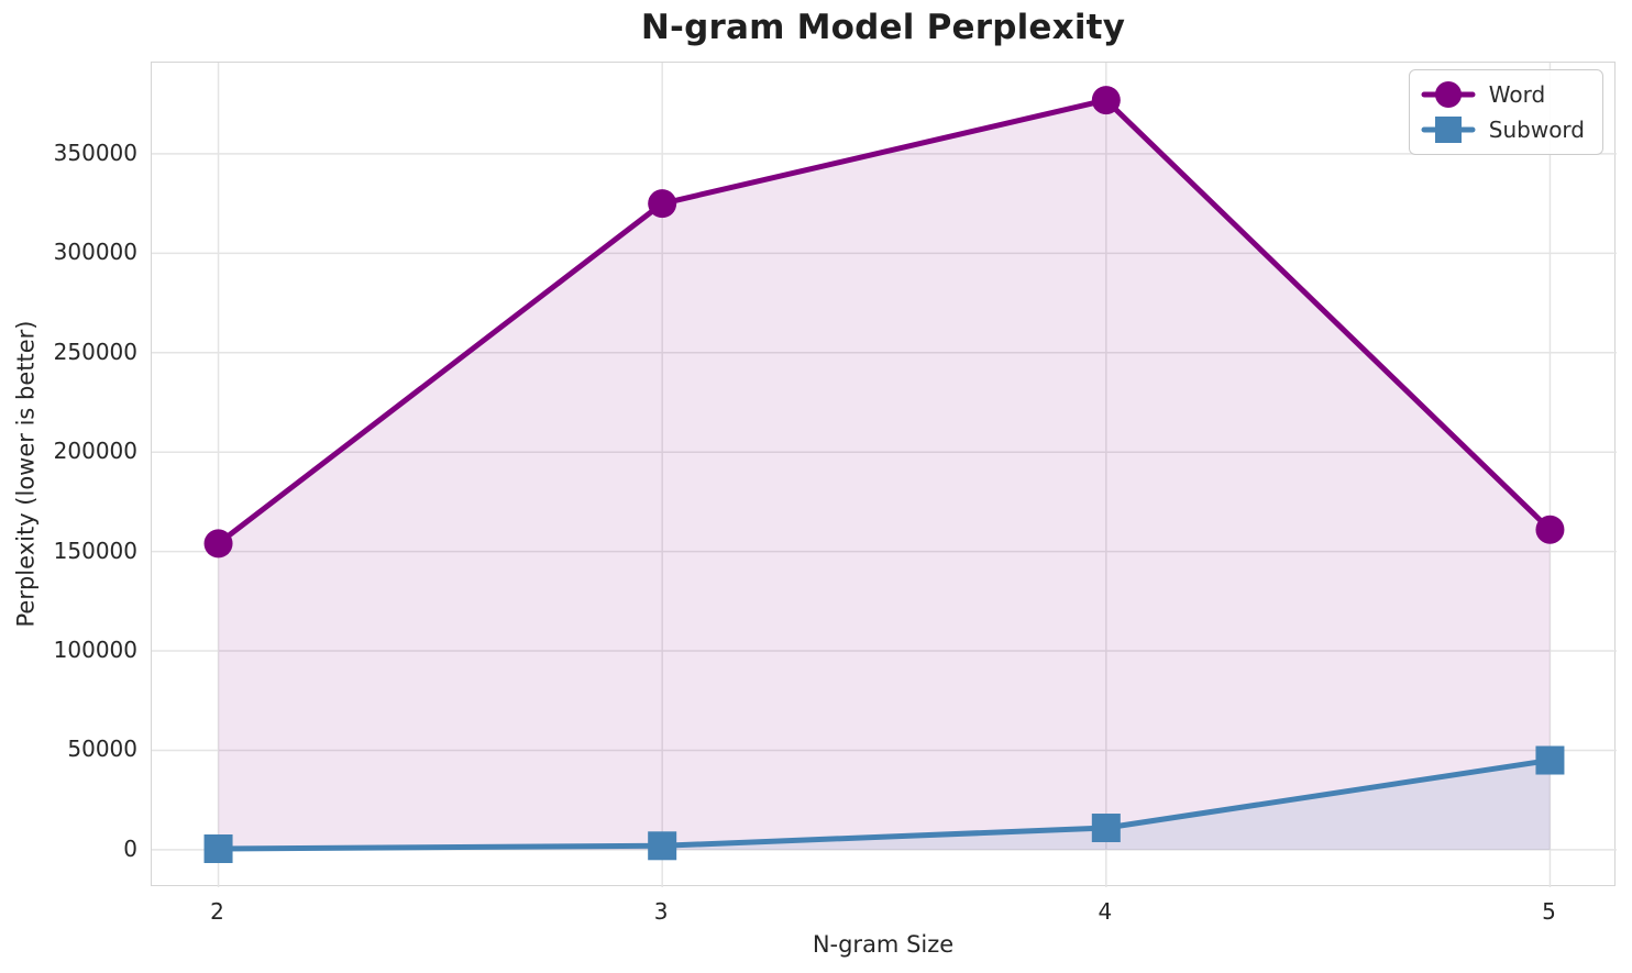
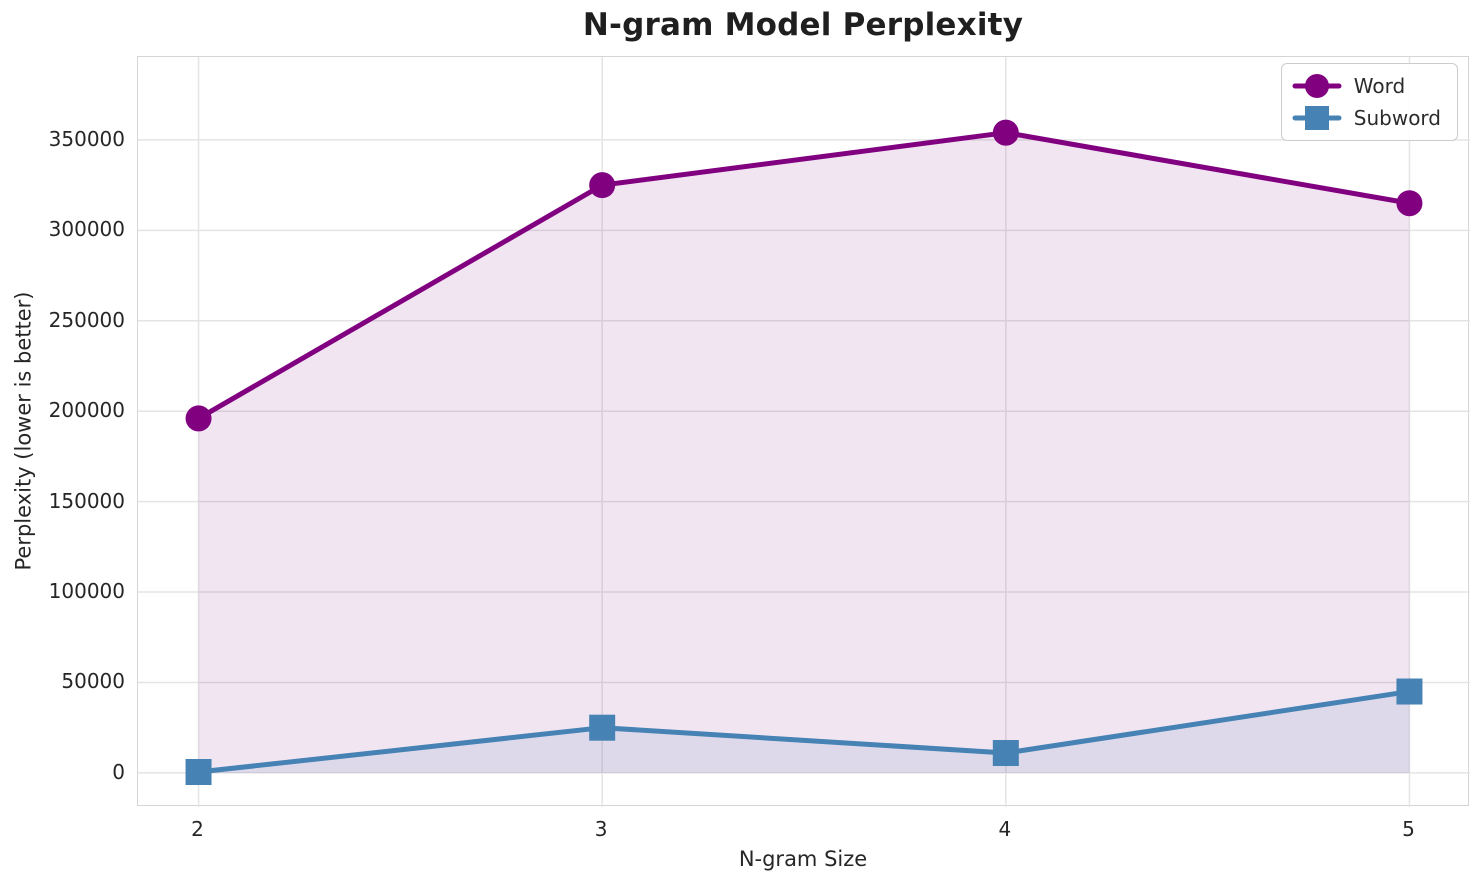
Word/2: 154000 -> 196000
Subword/3: 2000 -> 25000
Word/4: 377000 -> 354000
Word/5: 161000 -> 315000
